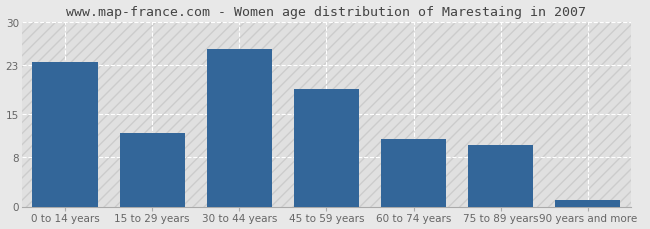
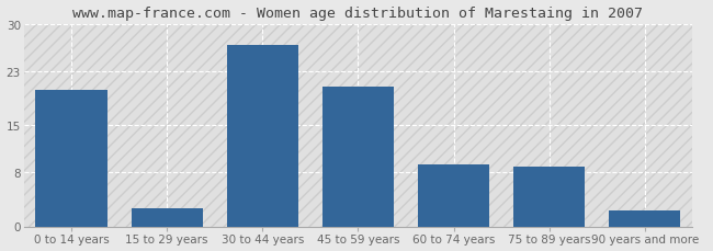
0 to 14 years: 23.5 -> 20.2
15 to 29 years: 12.0 -> 2.6
30 to 44 years: 25.5 -> 26.8
45 to 59 years: 19.0 -> 20.6
60 to 74 years: 11.0 -> 9.2
75 to 89 years: 10.0 -> 8.8
90 years and more: 1.0 -> 2.4
